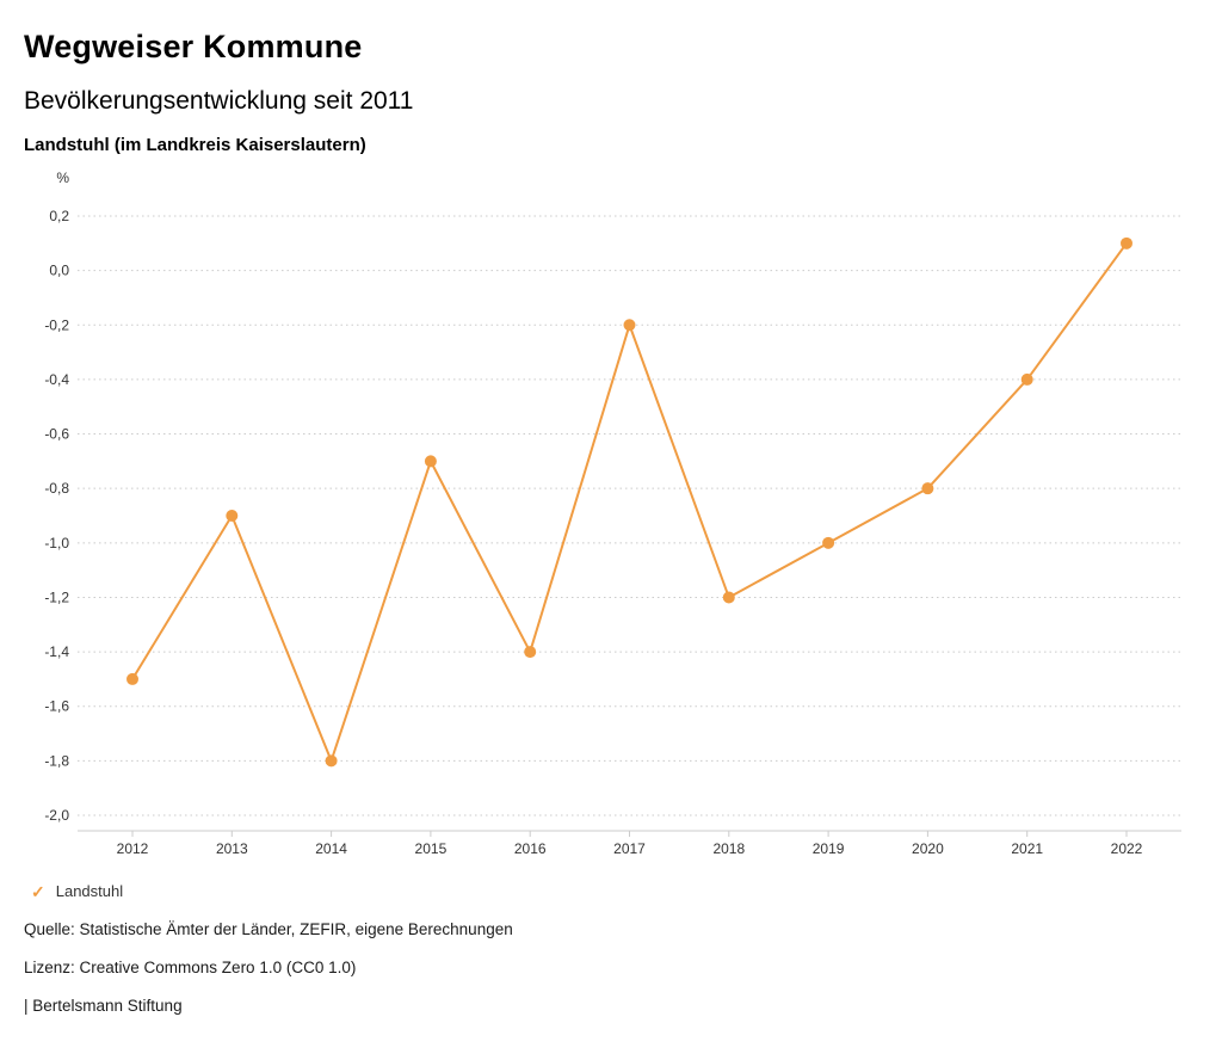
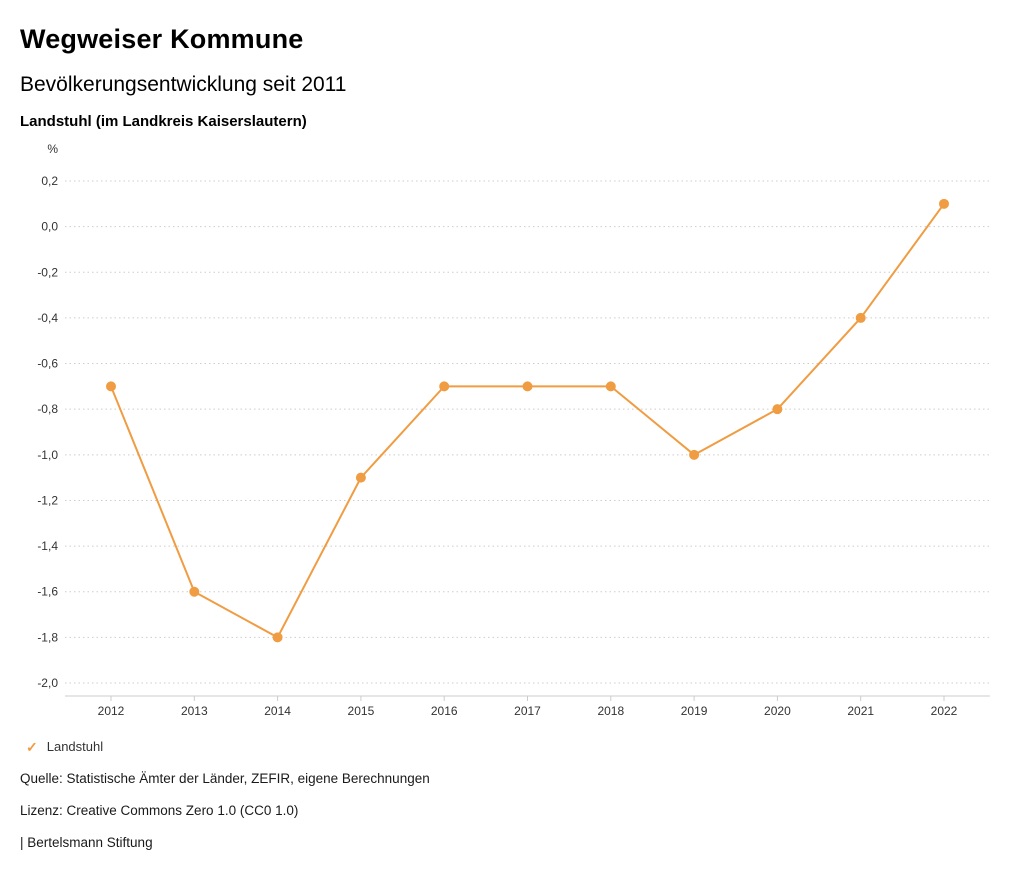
2012: -1,5 -> -0,7
2013: -0,9 -> -1,6
2015: -0,7 -> -1,1
2016: -1,4 -> -0,7
2017: -0,2 -> -0,7
2018: -1,2 -> -0,7
